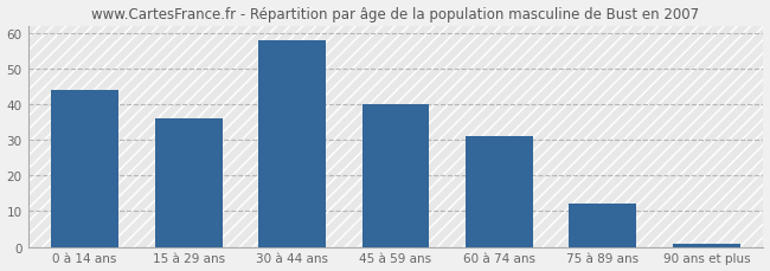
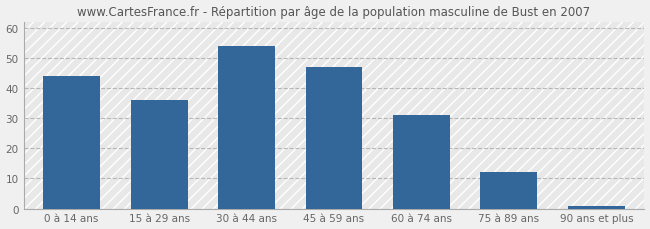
30 à 44 ans: 58 -> 54
45 à 59 ans: 40 -> 47
